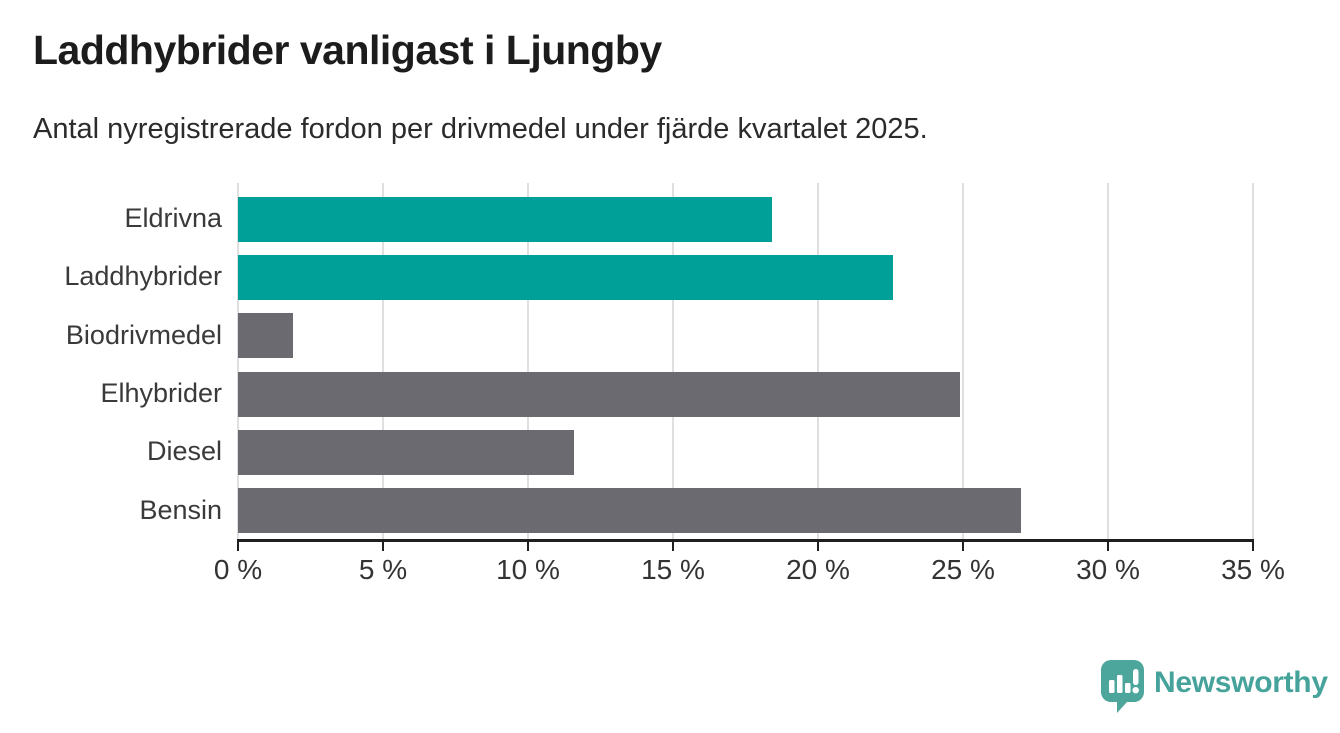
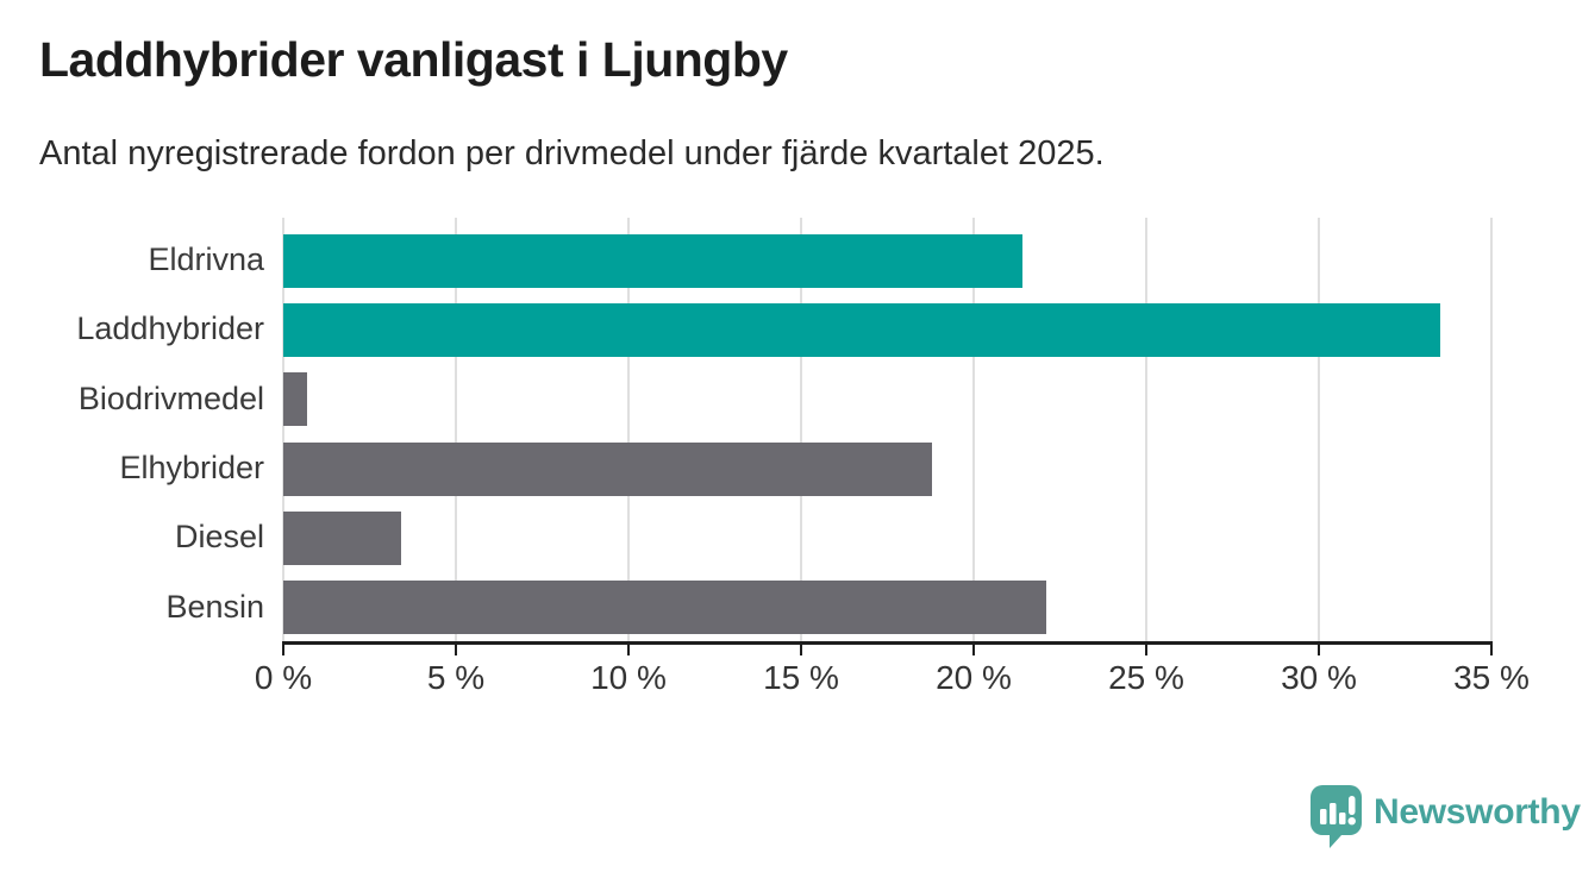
Eldrivna: 18.4% -> 21.4%
Laddhybrider: 22.6% -> 33.5%
Biodrivmedel: 1.9% -> 0.7%
Elhybrider: 24.9% -> 18.8%
Diesel: 11.6% -> 3.4%
Bensin: 27.0% -> 22.1%
